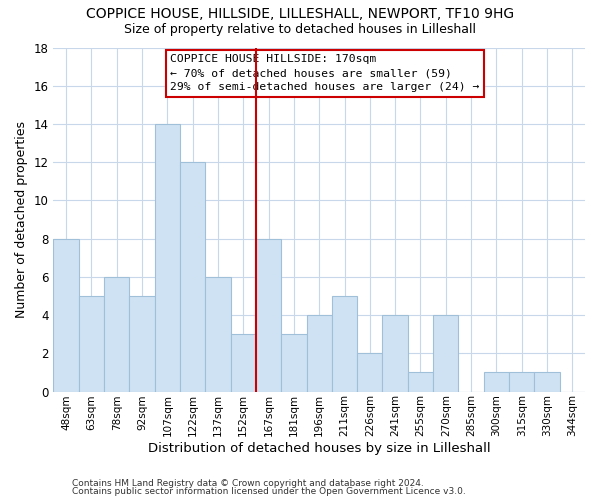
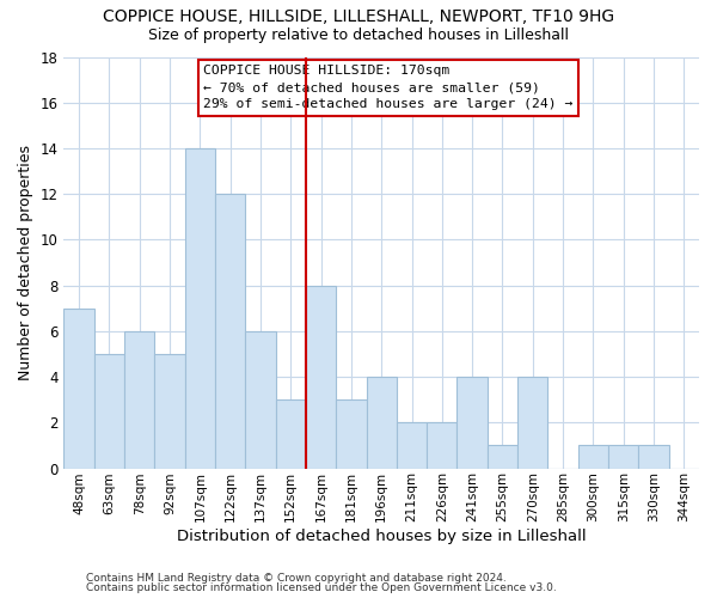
48sqm: 8 -> 7
211sqm: 5 -> 2
